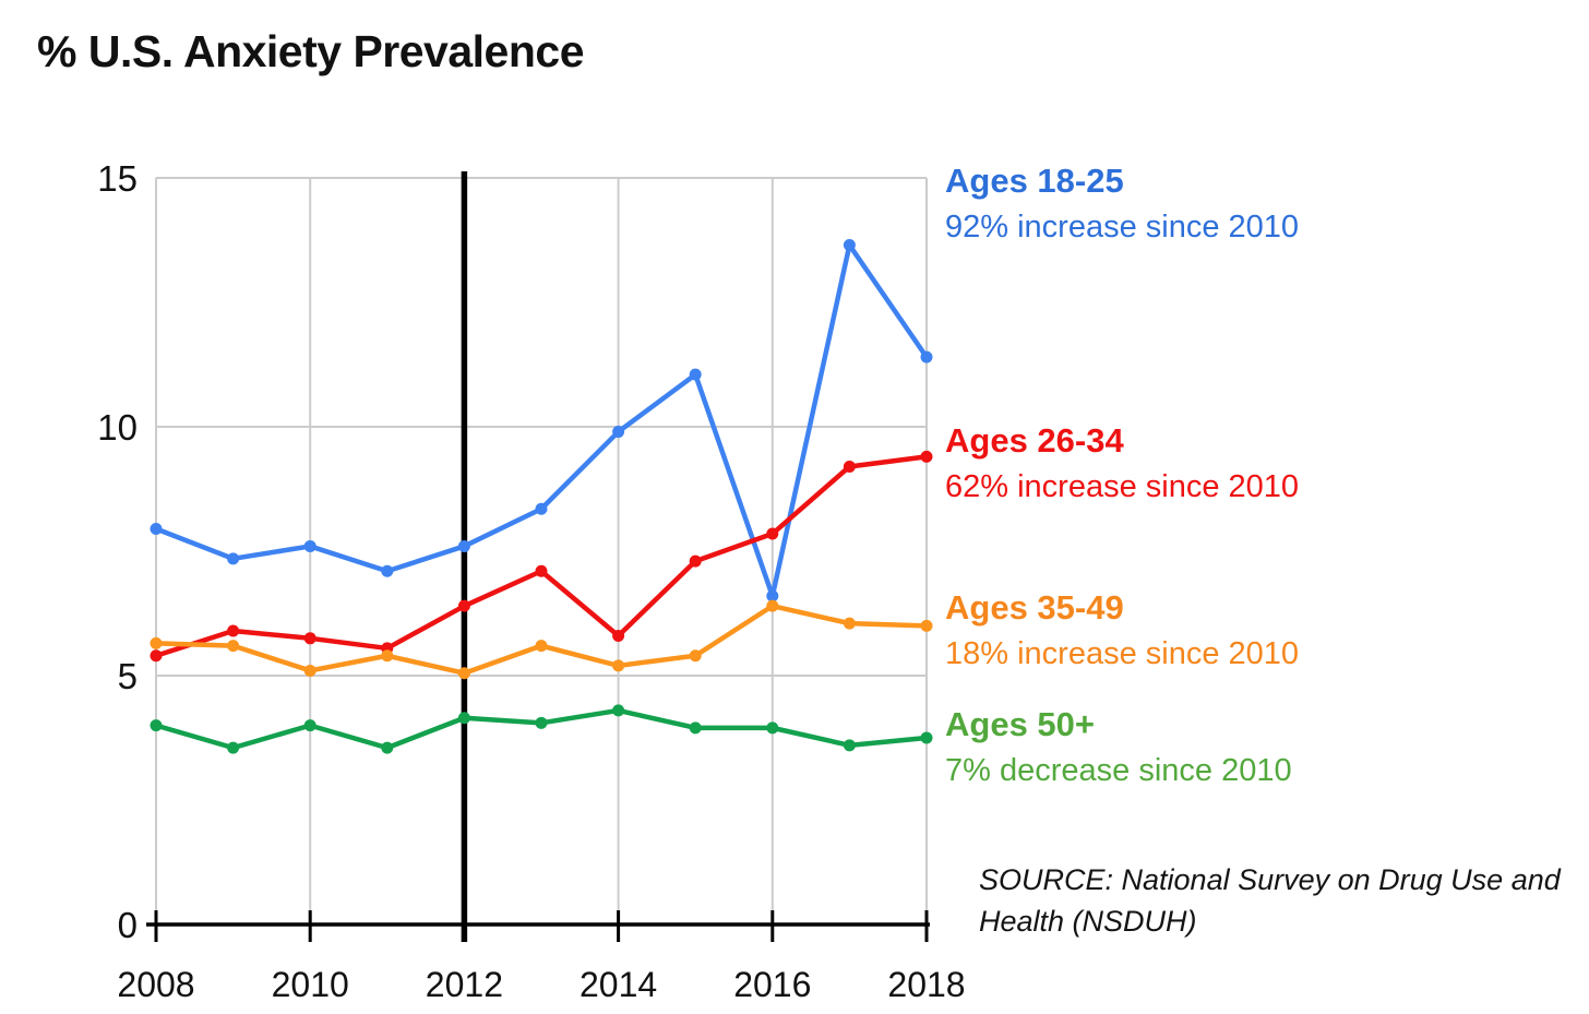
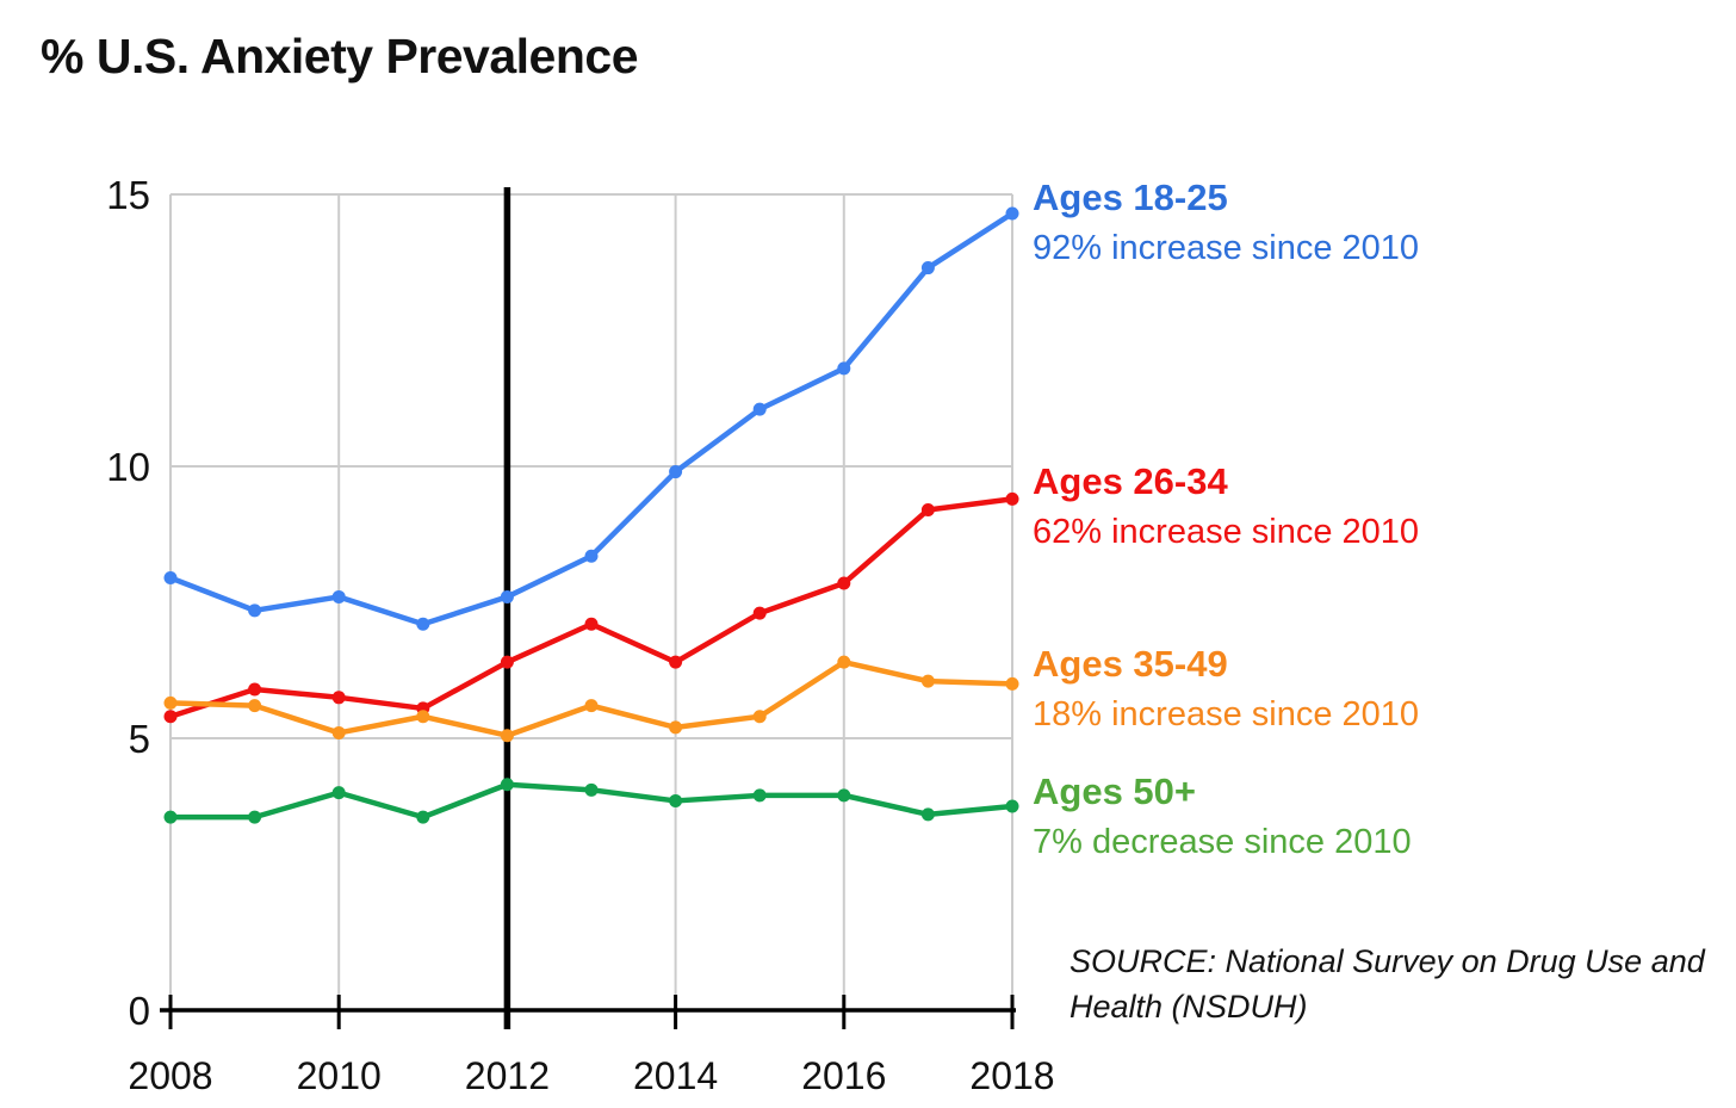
Ages 50+/2008: 4.0 -> 3.5
Ages 26-34/2014: 5.8 -> 6.4
Ages 50+/2014: 4.3 -> 3.9
Ages 18-25/2016: 6.6 -> 11.8
Ages 18-25/2018: 11.4 -> 14.7
